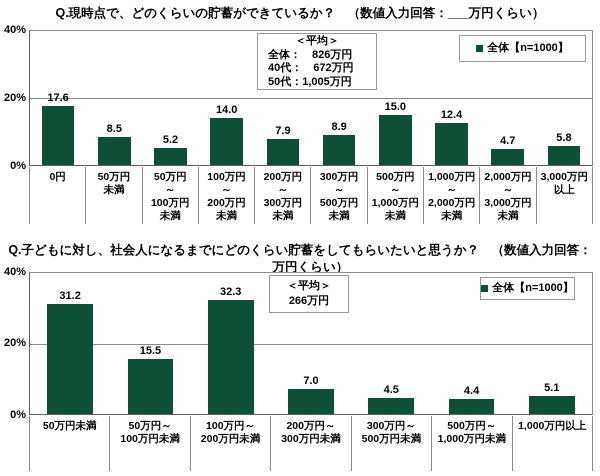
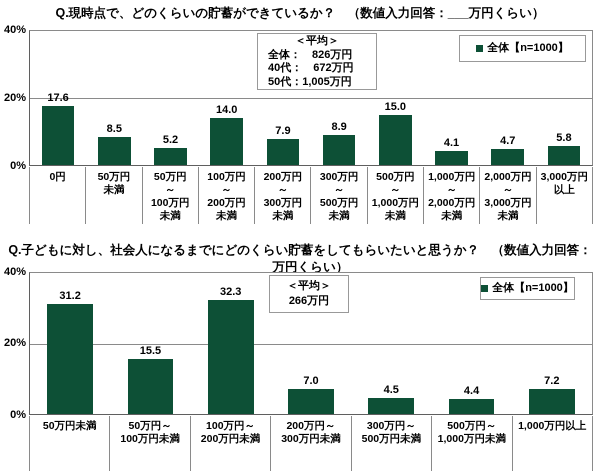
Q.現時点で、どのくらいの貯蓄ができているか？ （数値入力回答：___万円くらい）/1,000万円 ～ 2,000万円 未満: 12.4 -> 4.1
Q.子どもに対し、社会人になるまでにどのくらい貯蓄をしてもらいたいと思うか？ （数値入力回答：___万円くらい）/1,000万円以上: 5.1 -> 7.2
